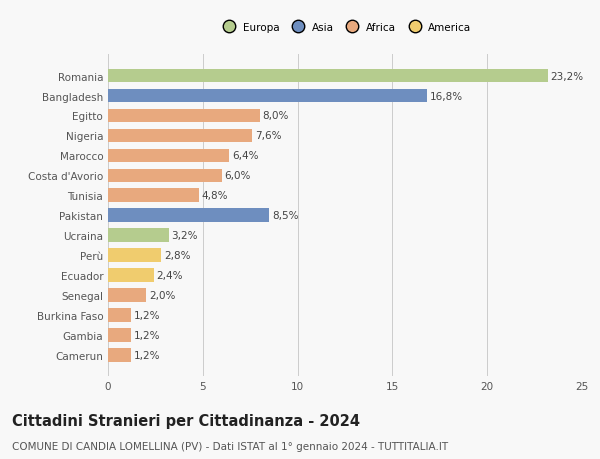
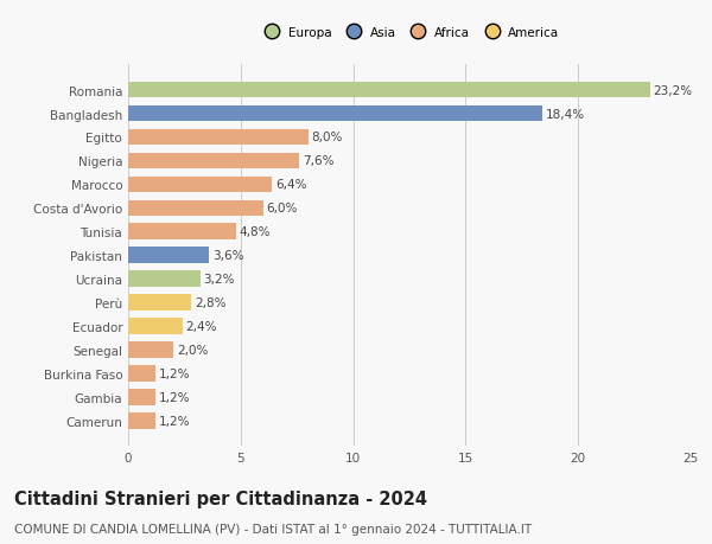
Bangladesh: 16,8% -> 18,4%
Pakistan: 8,5% -> 3,6%
